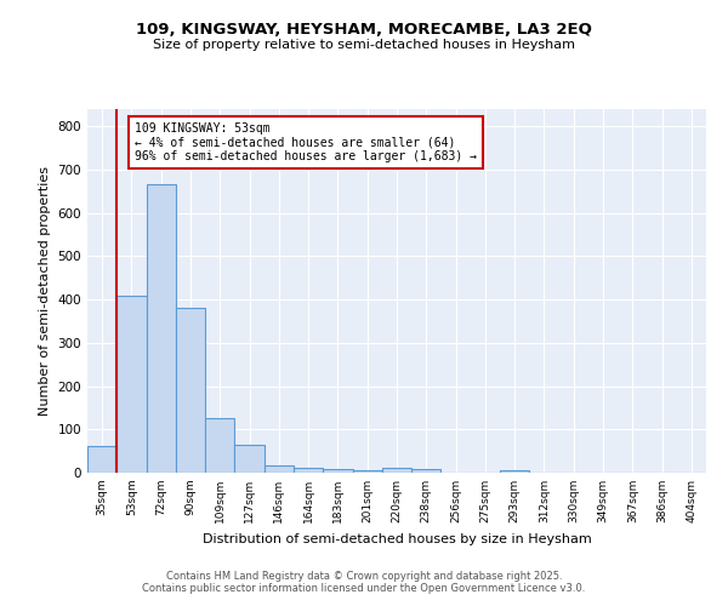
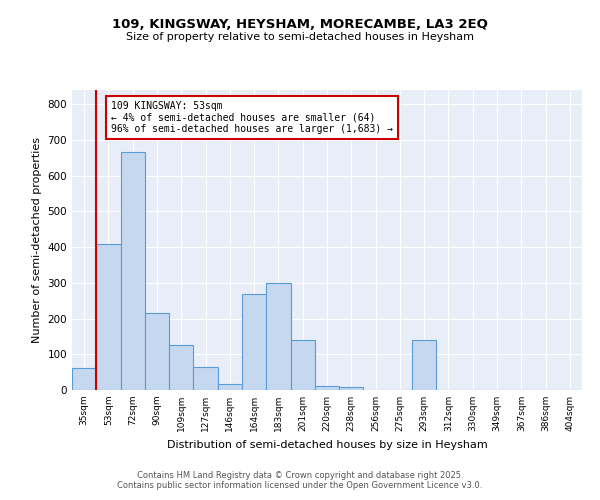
90sqm: 381 -> 215
164sqm: 11 -> 270
183sqm: 8 -> 300
201sqm: 5 -> 140
293sqm: 5 -> 140
